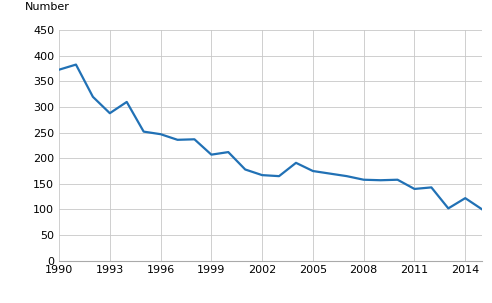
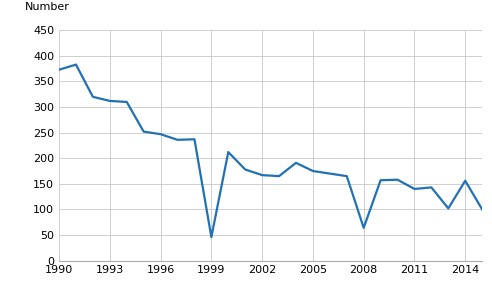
1993: 288 -> 312
1999: 207 -> 46
2008: 158 -> 64
2014: 122 -> 156
